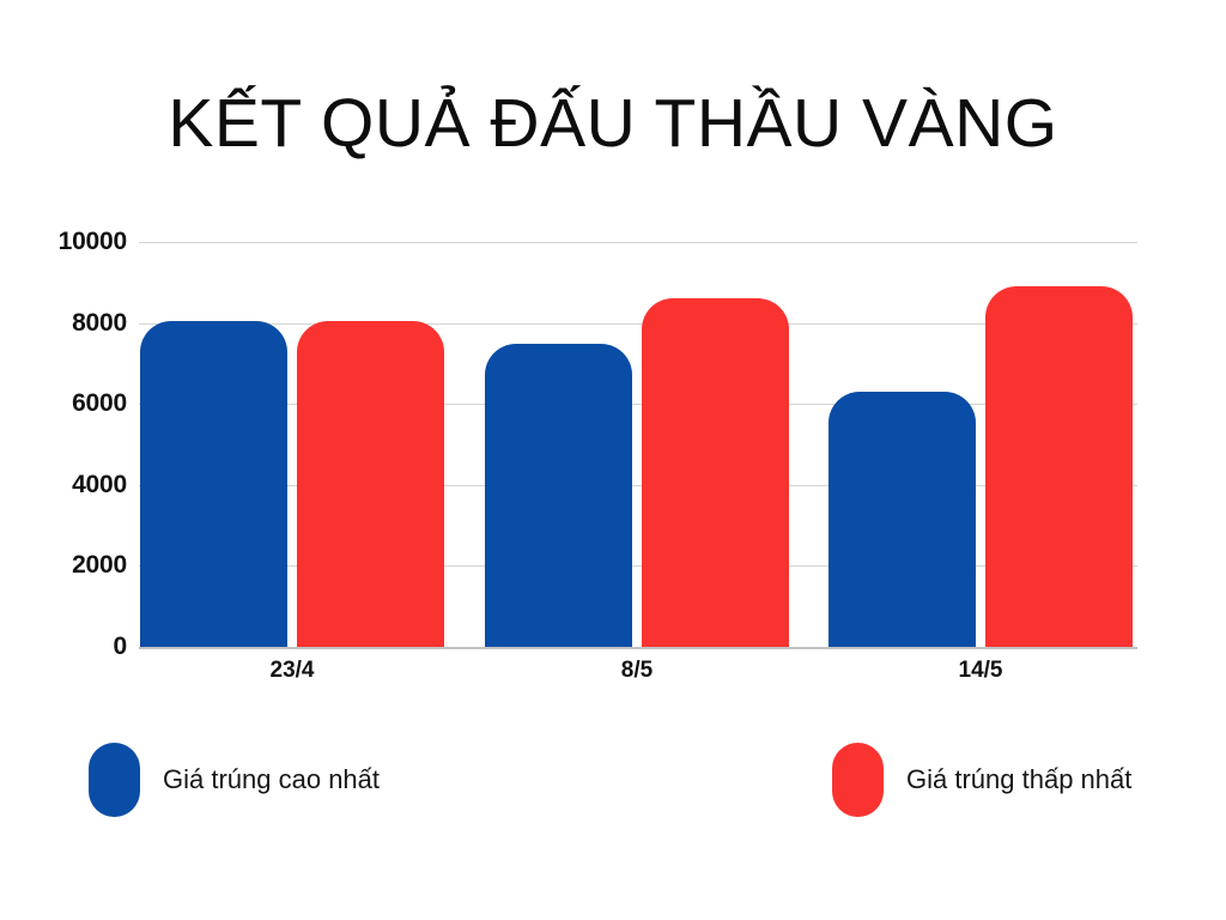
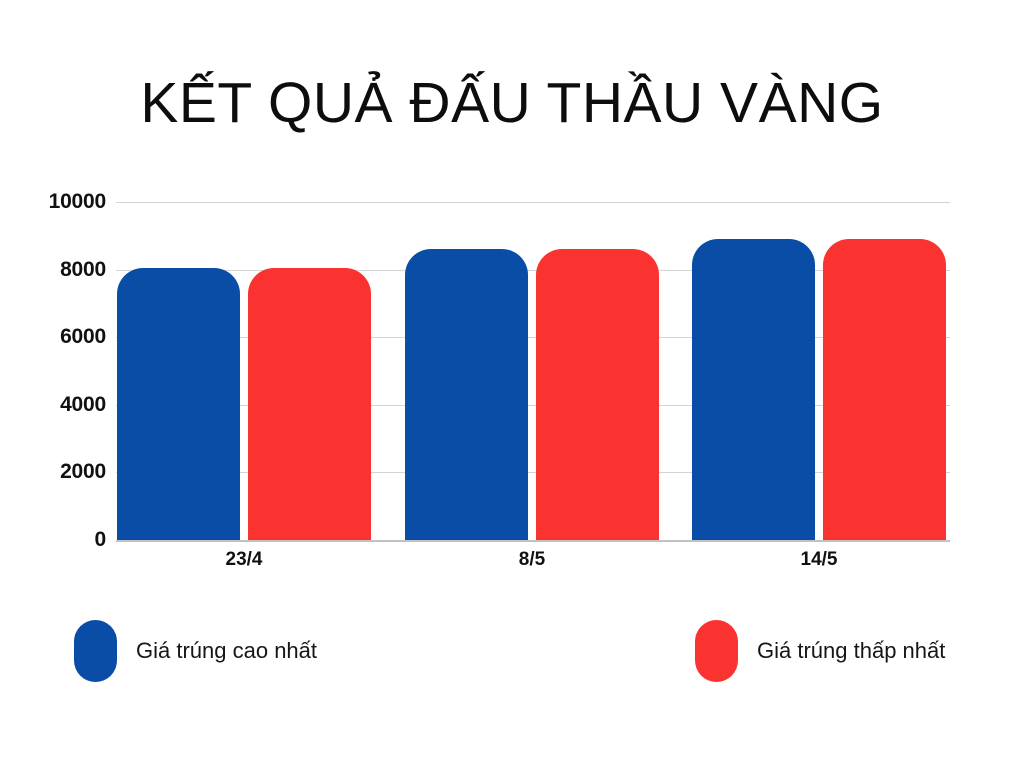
Giá trúng cao nhất/8/5: 7500 -> 8600
Giá trúng cao nhất/14/5: 6300 -> 8900
